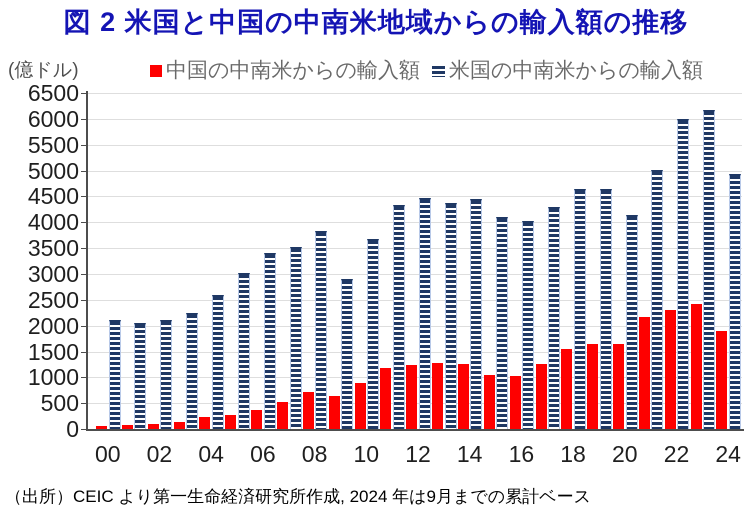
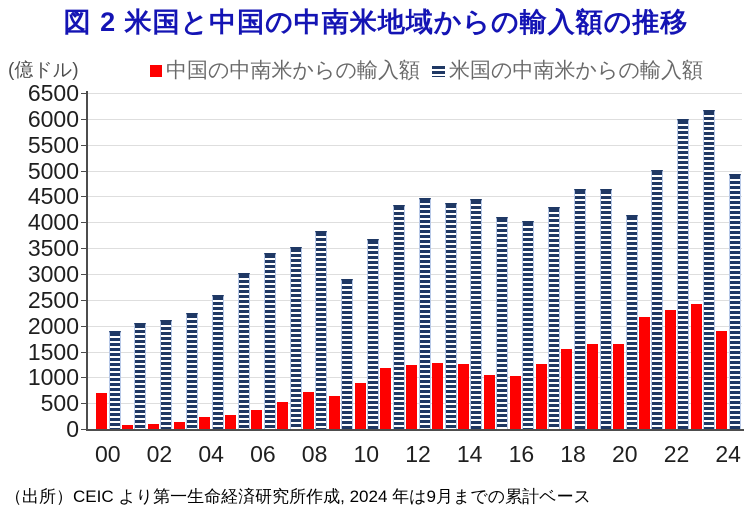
中国の中南米からの輸入額/2000: 100 -> 700
米国の中南米からの輸入額/2000: 2100 -> 1900
